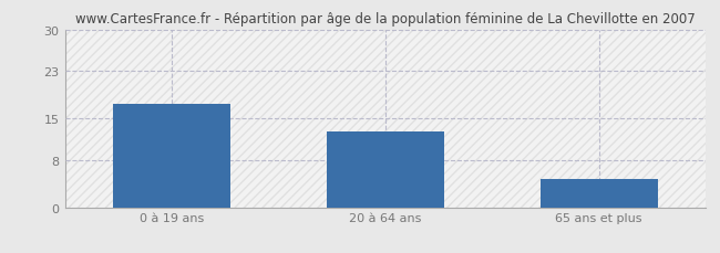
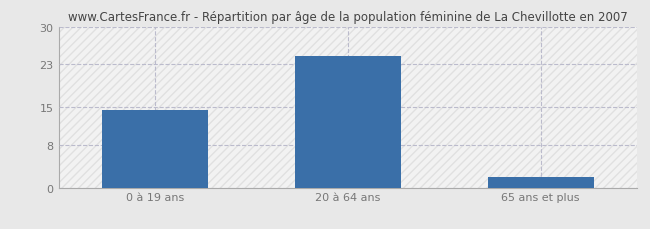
0 à 19 ans: 17.4 -> 14.5
20 à 64 ans: 12.8 -> 24.5
65 ans et plus: 4.8 -> 2.0
